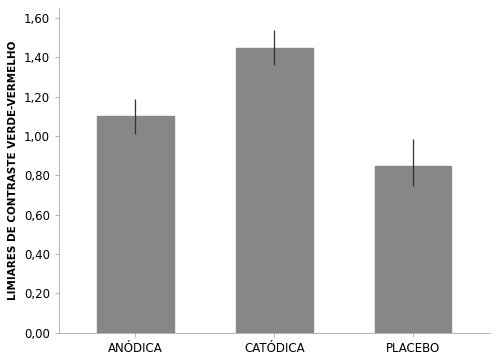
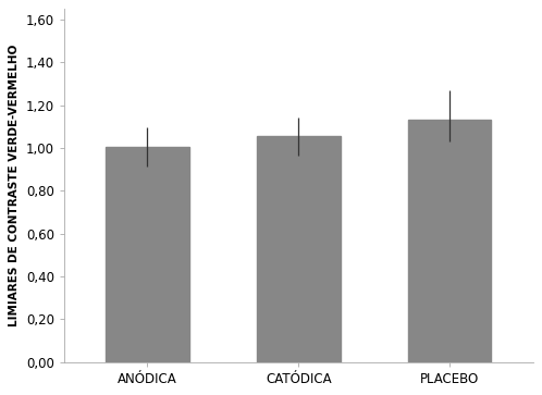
ANÓDICA: 1,10 -> 1,00
CATÓDICA: 1,45 -> 1,05
PLACEBO: 0,85 -> 1,14
